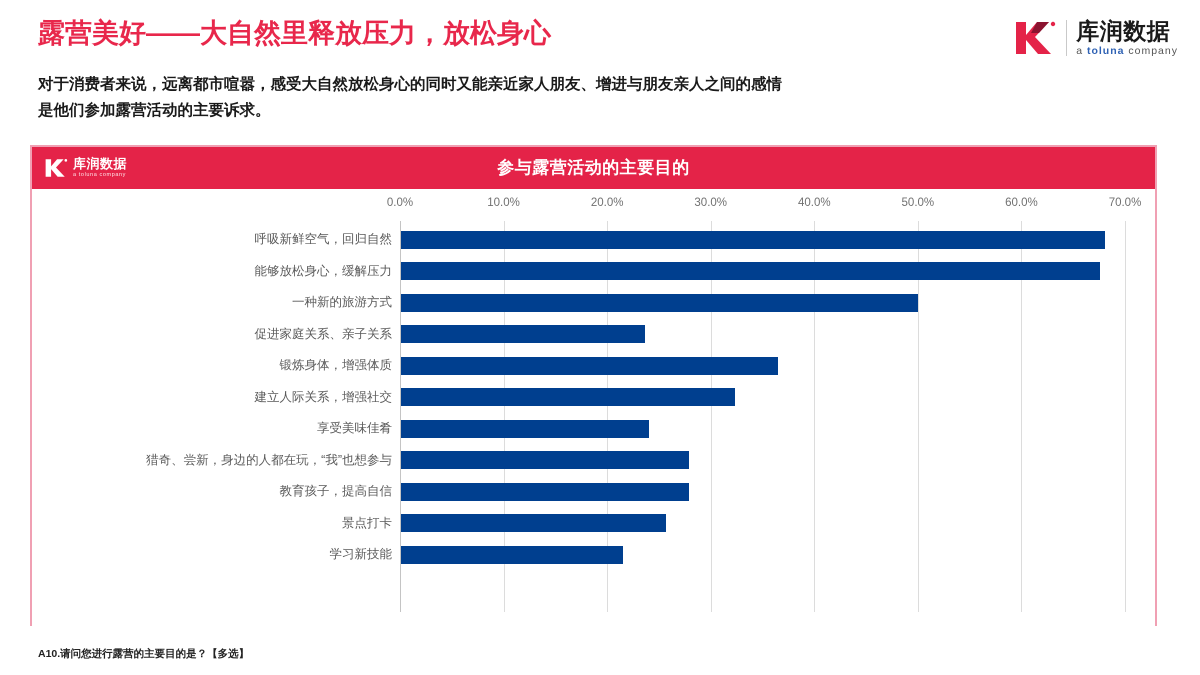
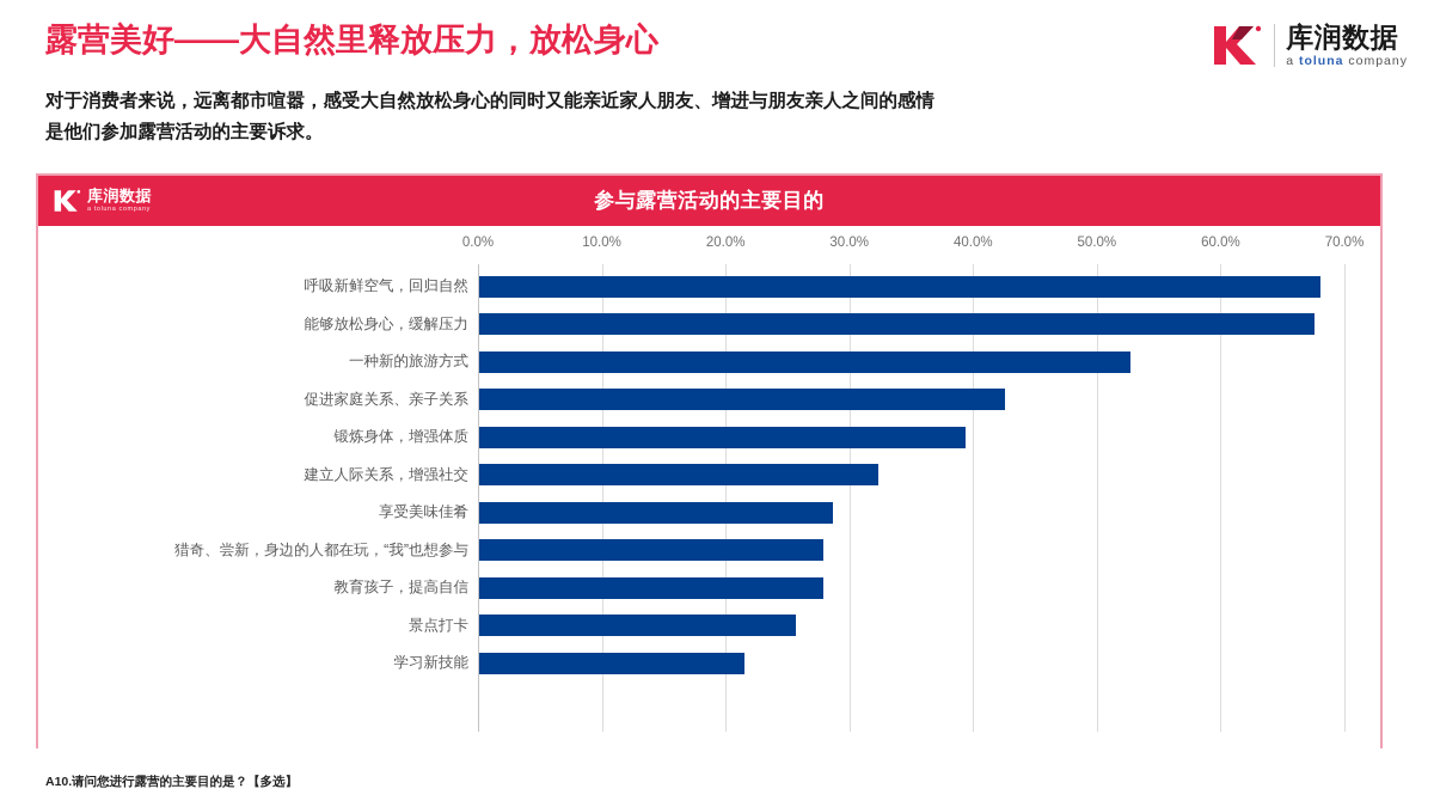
一种新的旅游方式: 49.9% -> 52.6%
促进家庭关系、亲子关系: 23.6% -> 42.5%
锻炼身体，增强体质: 36.4% -> 39.3%
享受美味佳肴: 23.9% -> 28.6%
